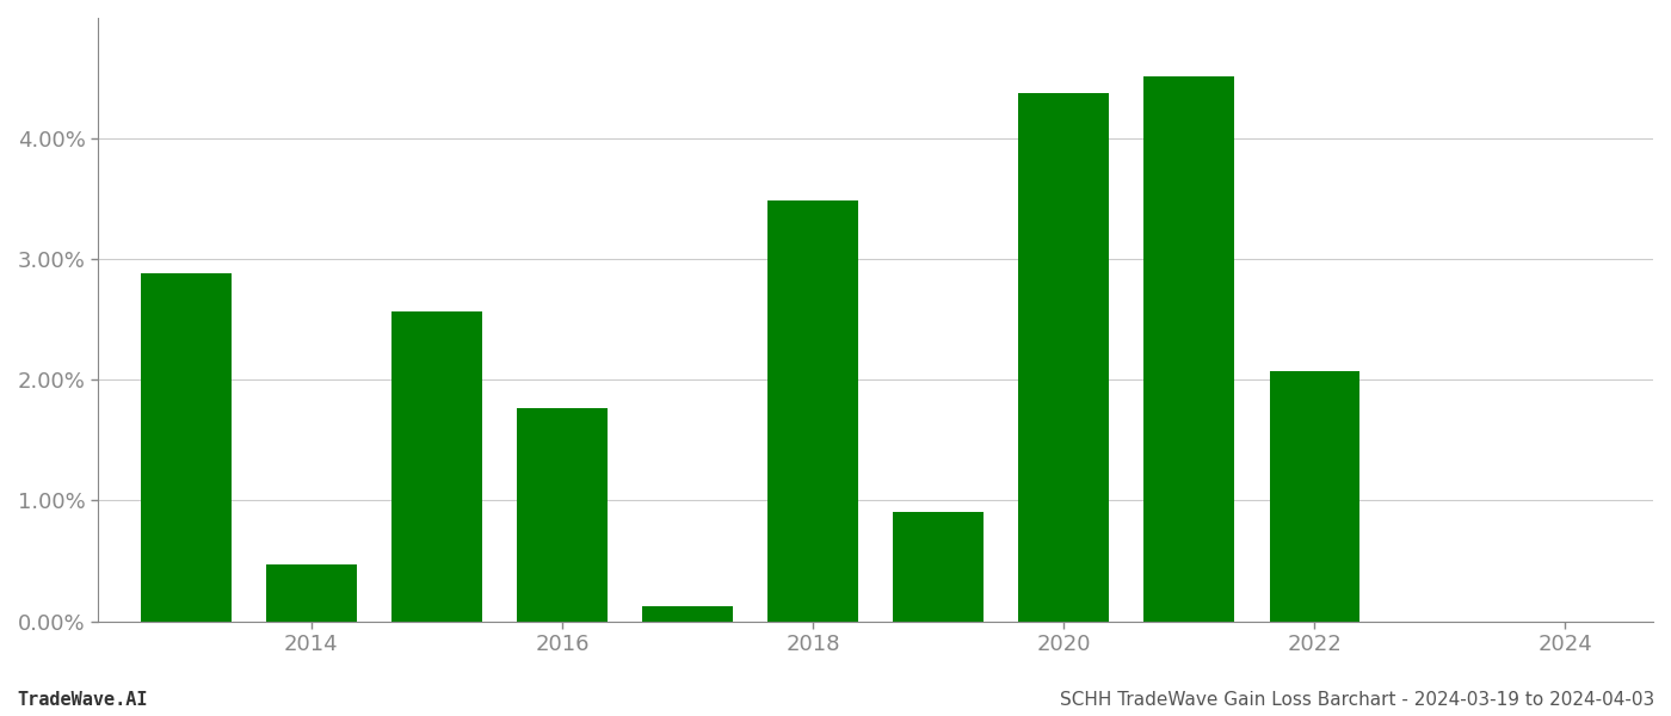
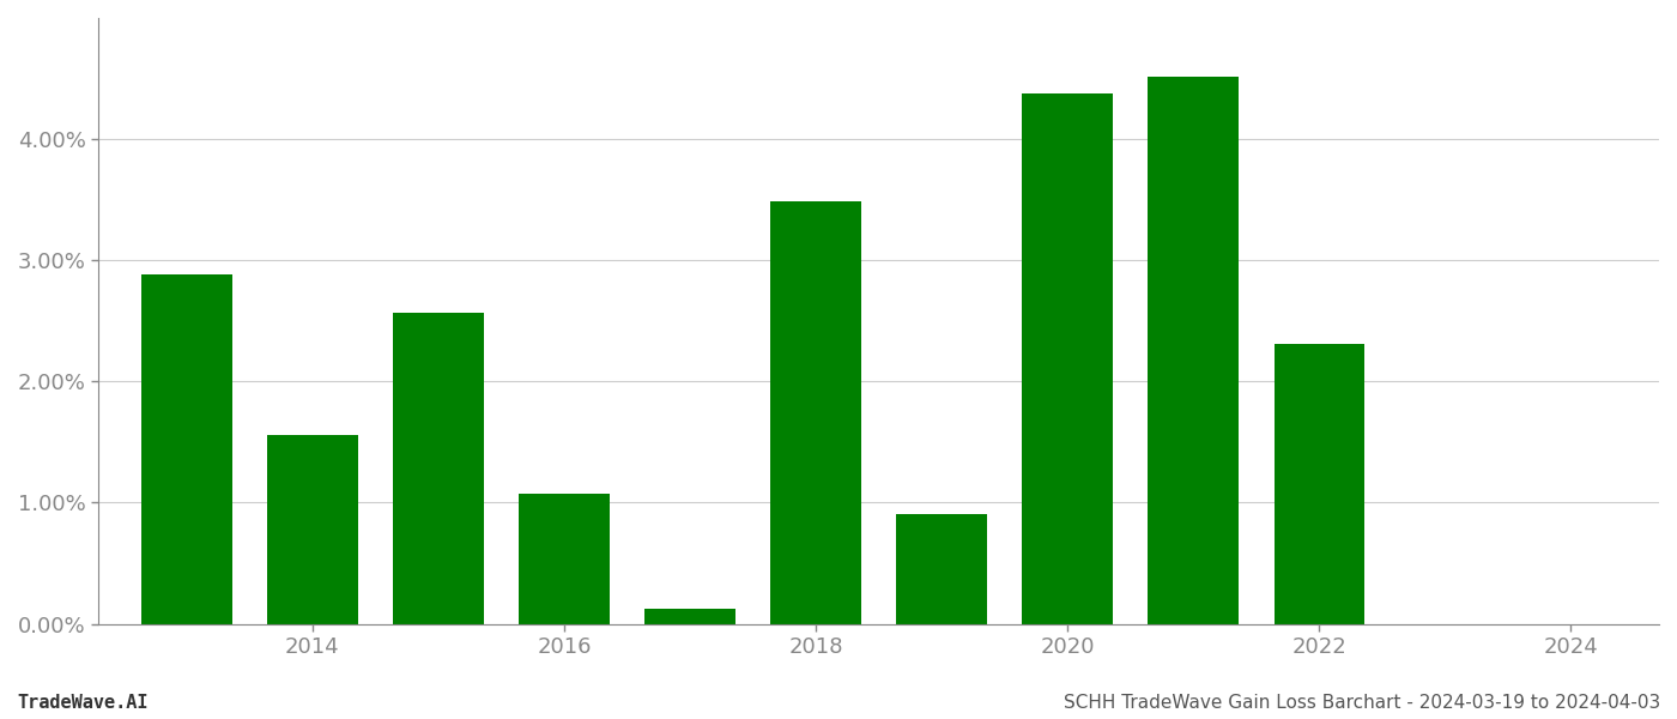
2014: 0.47% -> 1.56%
2016: 1.77% -> 1.07%
2022: 2.07% -> 2.31%
